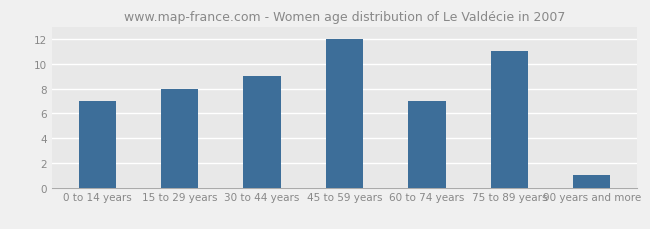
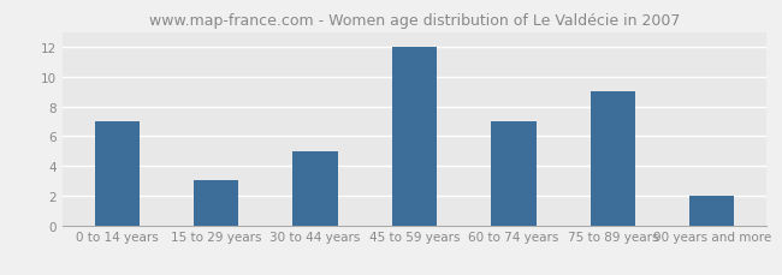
15 to 29 years: 8 -> 3
30 to 44 years: 9 -> 5
75 to 89 years: 11 -> 9
90 years and more: 1 -> 2
